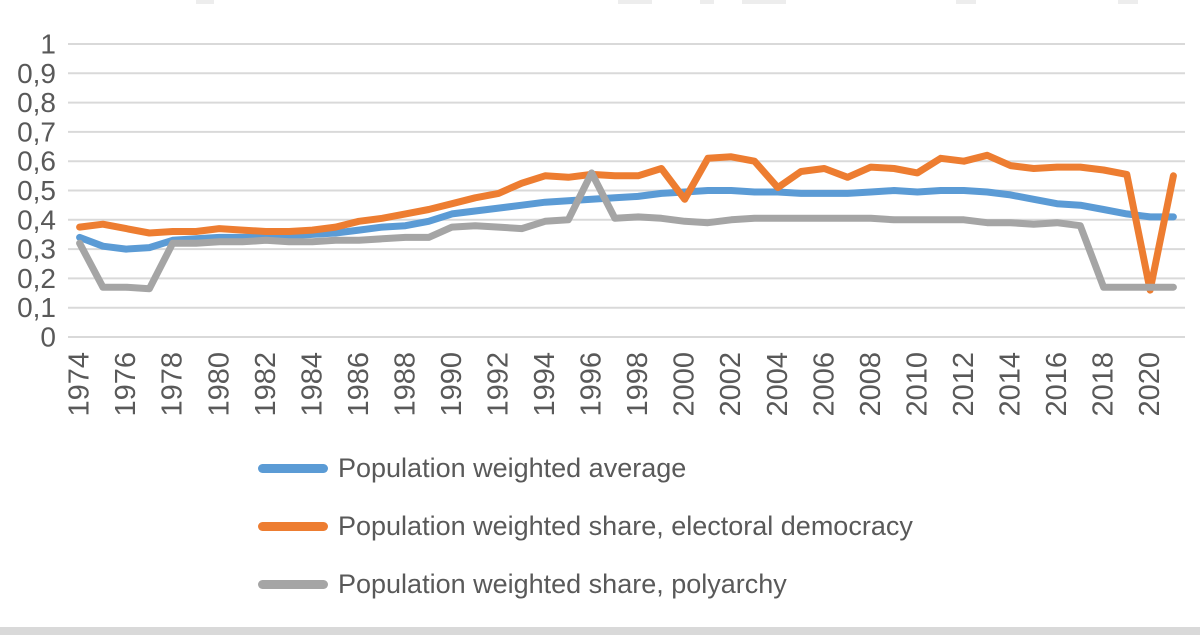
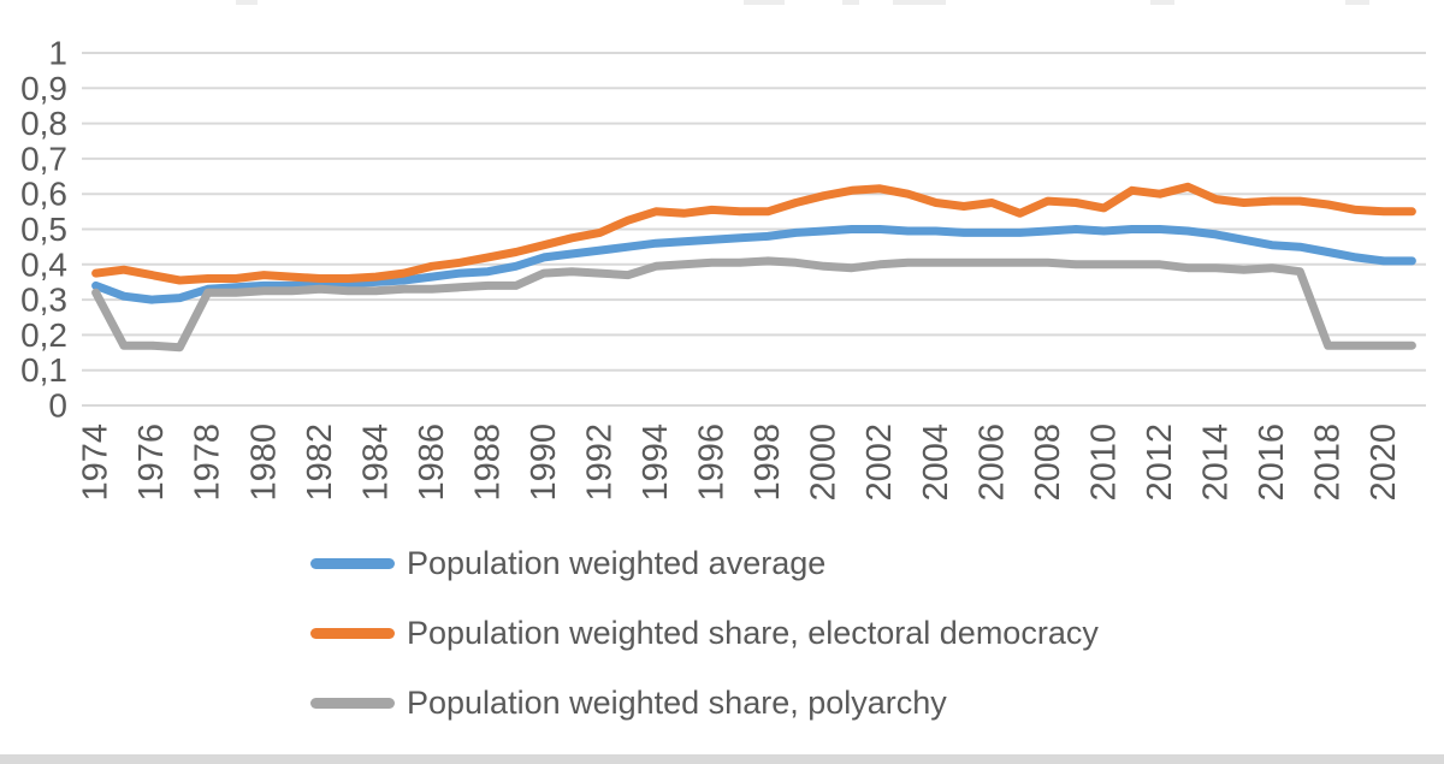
Population weighted share, polyarchy/1996: 0,56 -> 0,41
Population weighted share, electoral democracy/2000: 0,47 -> 0,59
Population weighted share, electoral democracy/2004: 0,51 -> 0,57
Population weighted share, electoral democracy/2020: 0,16 -> 0,55
